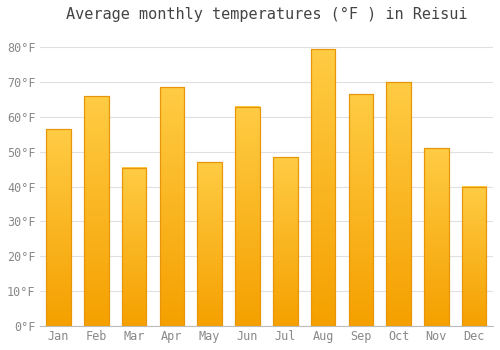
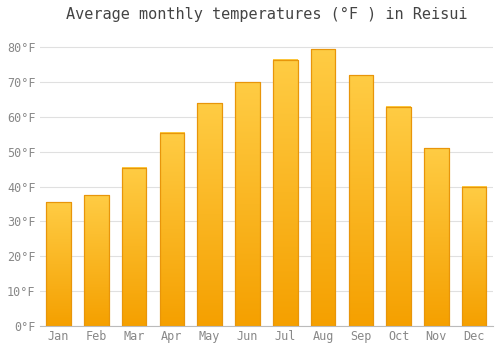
Jan: 56.5°F -> 35.5°F
Feb: 66.0°F -> 37.5°F
Apr: 68.5°F -> 55.5°F
May: 47.0°F -> 64.0°F
Jun: 63.0°F -> 70.0°F
Jul: 48.5°F -> 76.5°F
Sep: 66.5°F -> 72.0°F
Oct: 70.0°F -> 63.0°F
